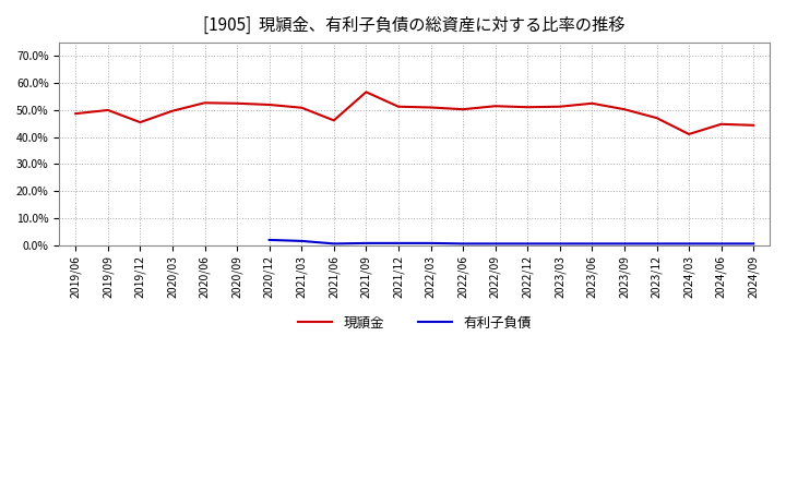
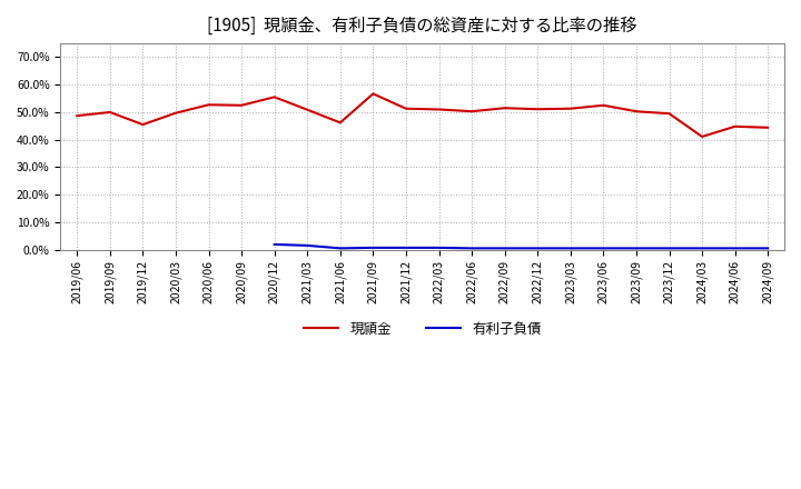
現頴金/2020/12: 52.0% -> 55.5%
現頴金/2023/12: 47.1% -> 49.5%
